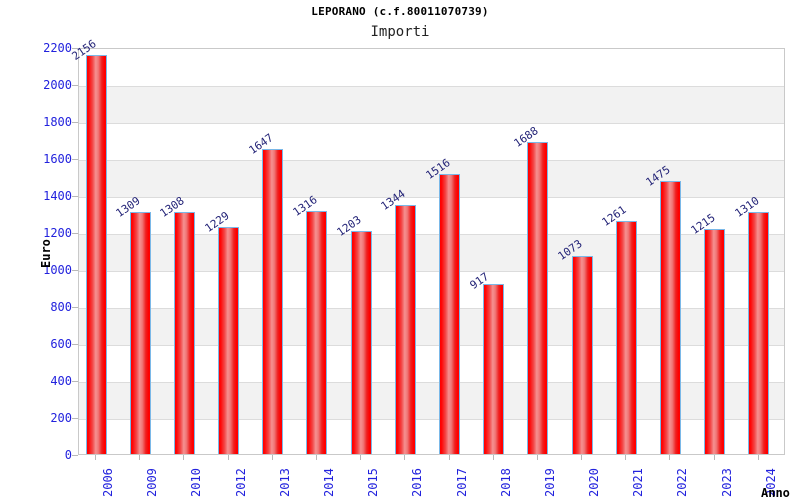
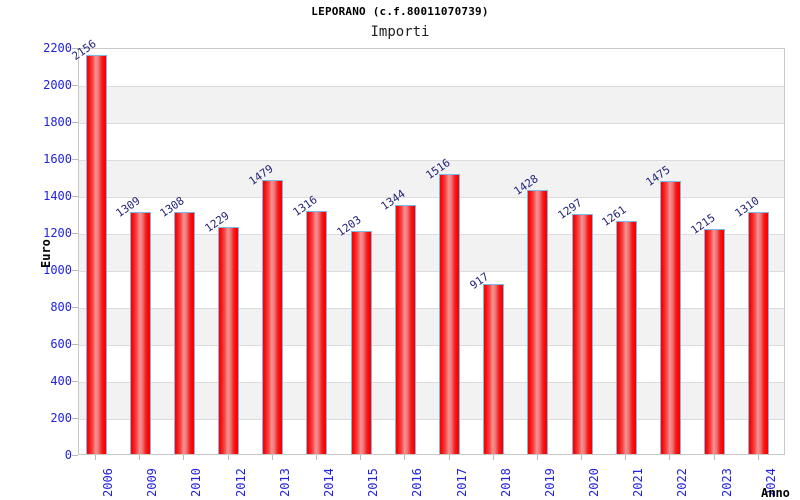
2013: 1647 -> 1479
2019: 1688 -> 1428
2020: 1073 -> 1297
